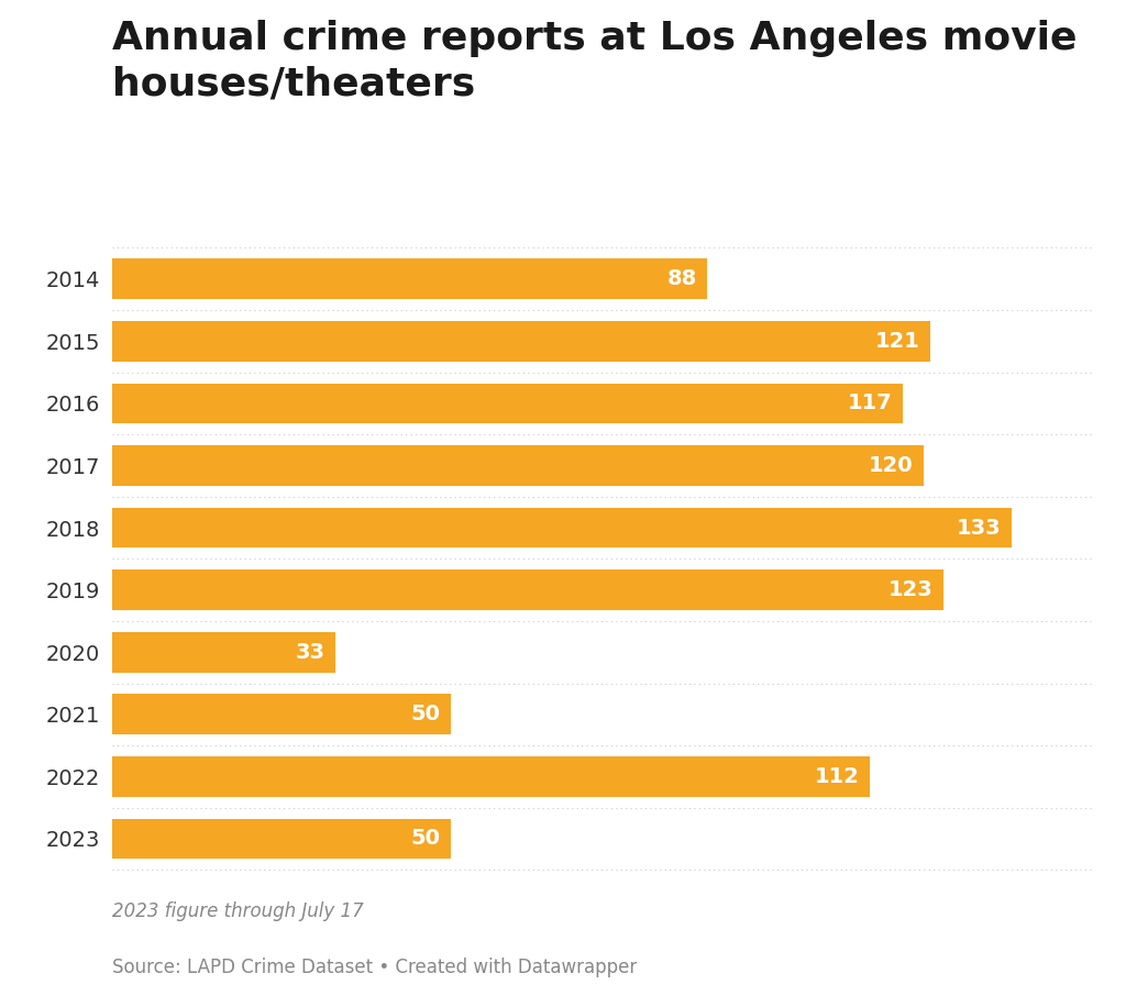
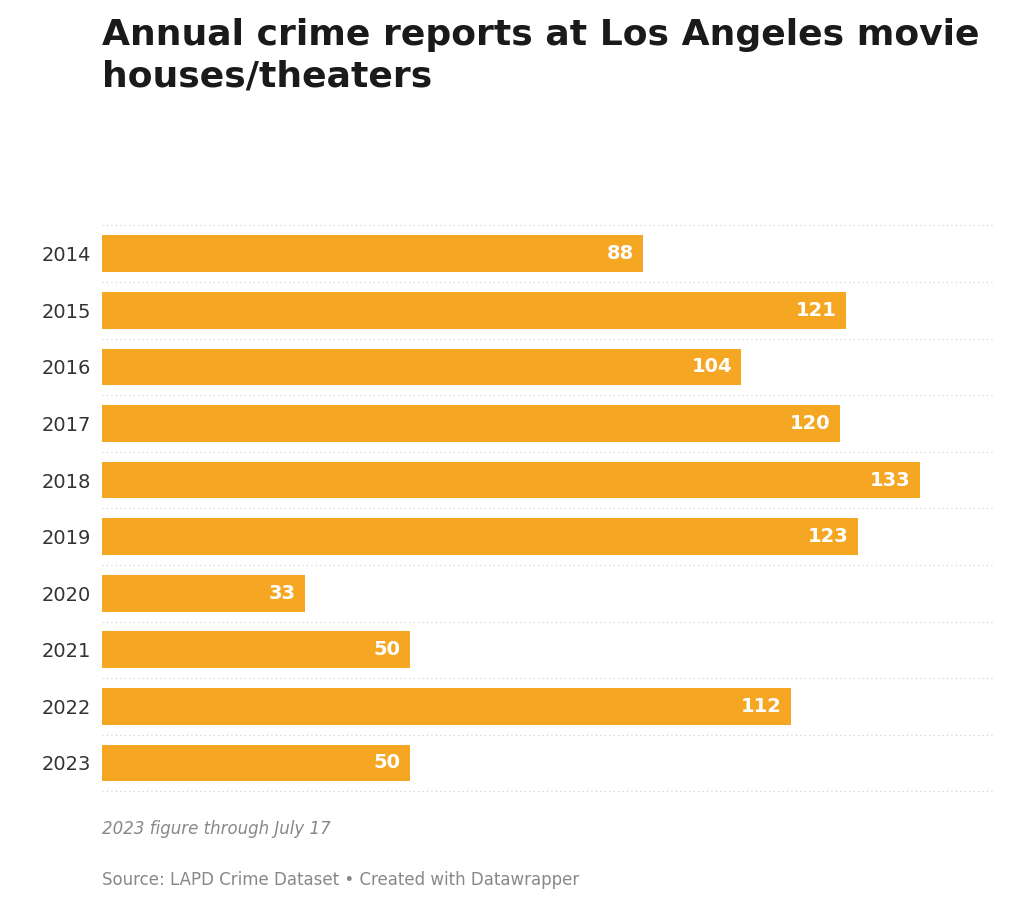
2016: 117 -> 104
